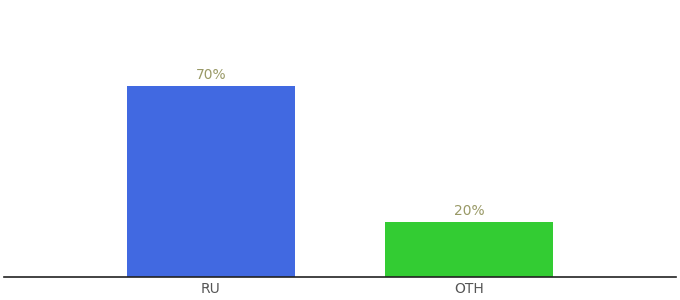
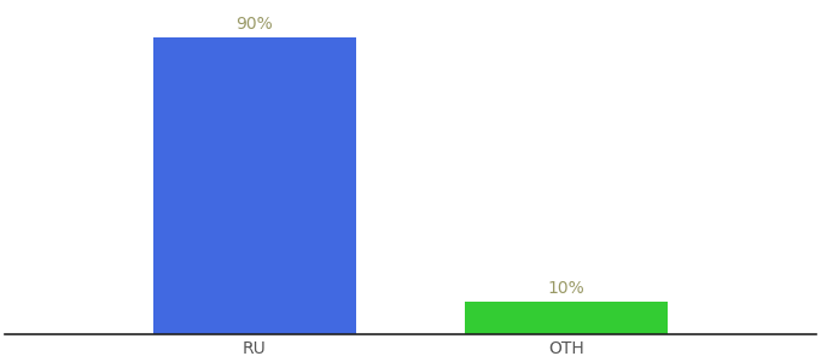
RU: 70% -> 90%
OTH: 20% -> 10%
